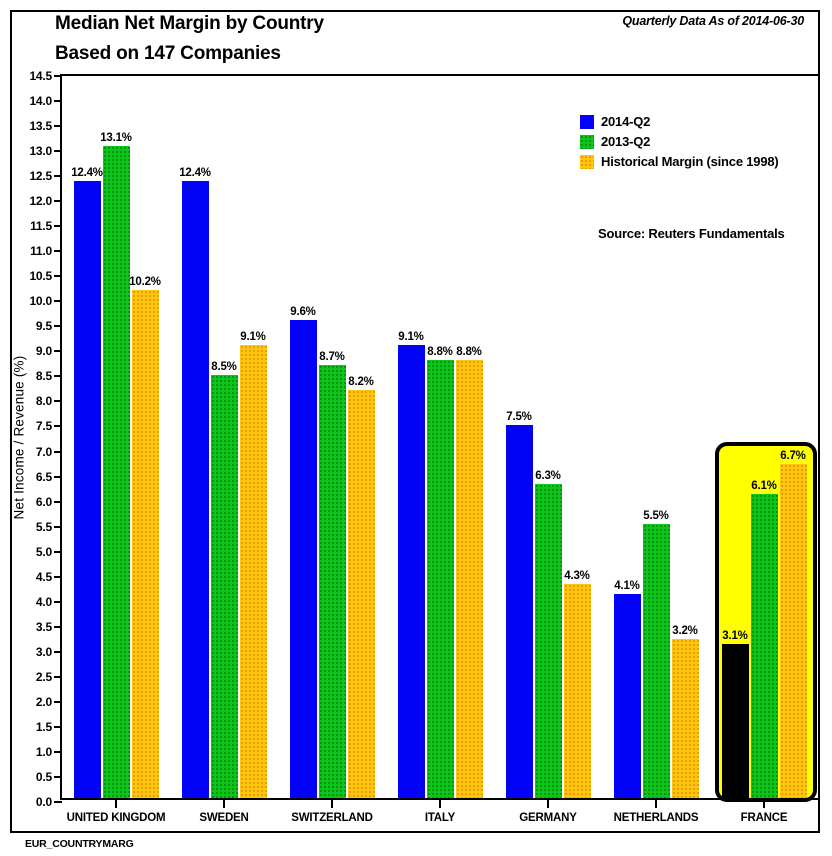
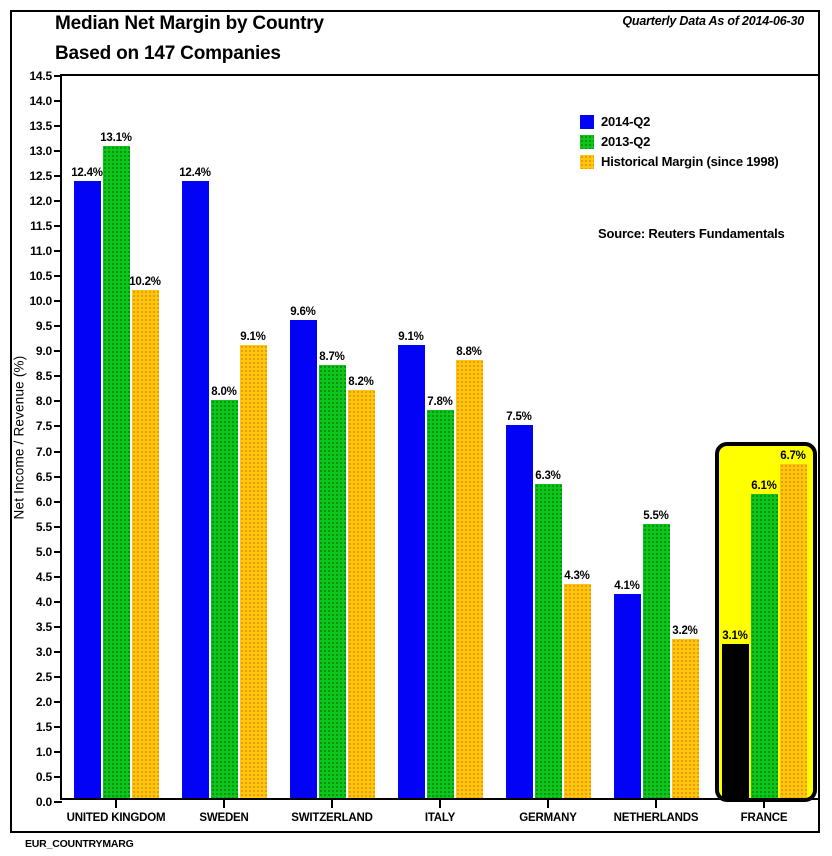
2013-Q2/SWEDEN: 8.5% -> 8.0%
2013-Q2/ITALY: 8.8% -> 7.8%
